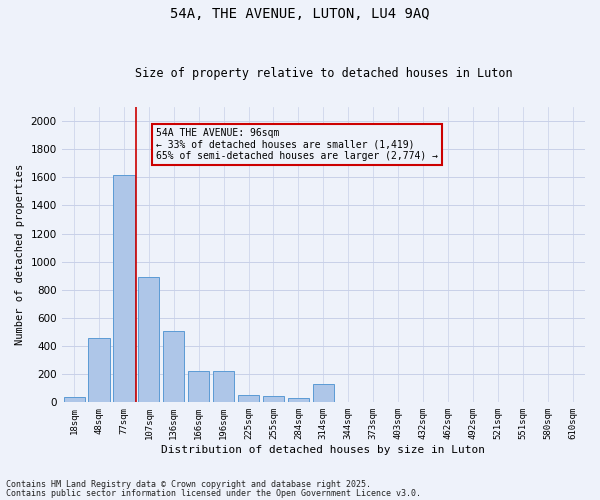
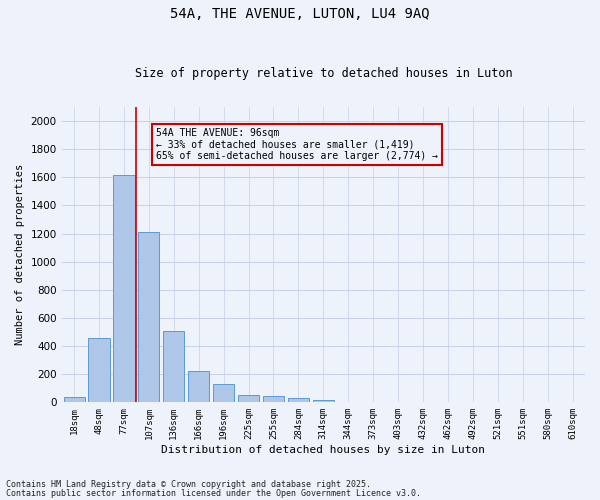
107sqm: 890 -> 1210
196sqm: 220 -> 130
314sqm: 130 -> 20
